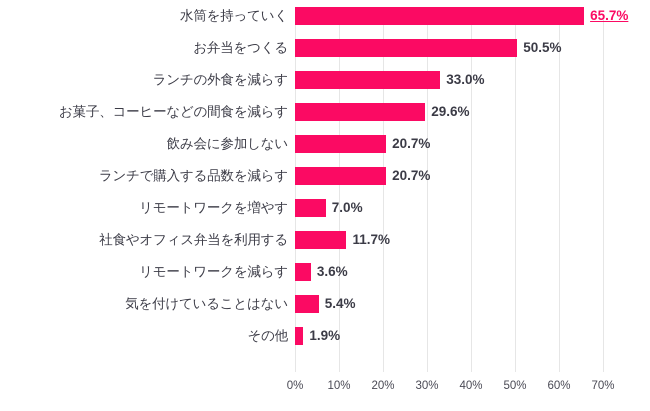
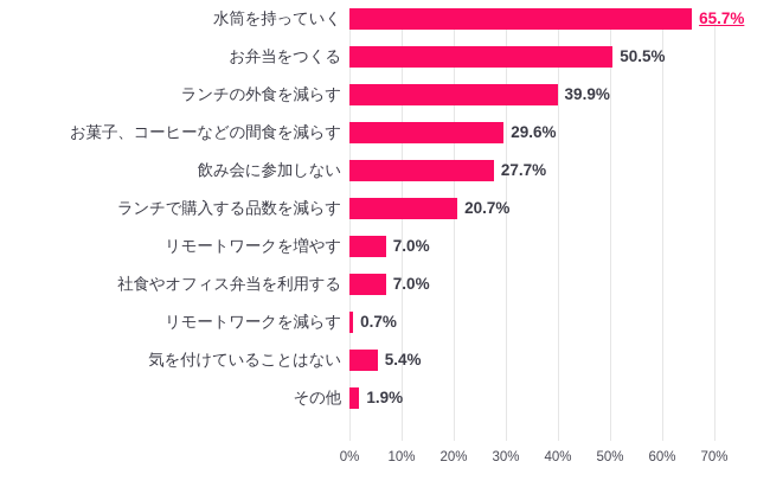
ランチの外食を減らす: 33.0% -> 39.9%
飲み会に参加しない: 20.7% -> 27.7%
社食やオフィス弁当を利用する: 11.7% -> 7.0%
リモートワークを減らす: 3.6% -> 0.7%
